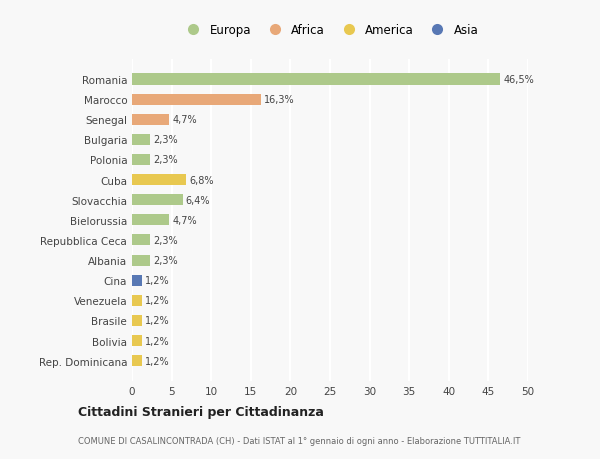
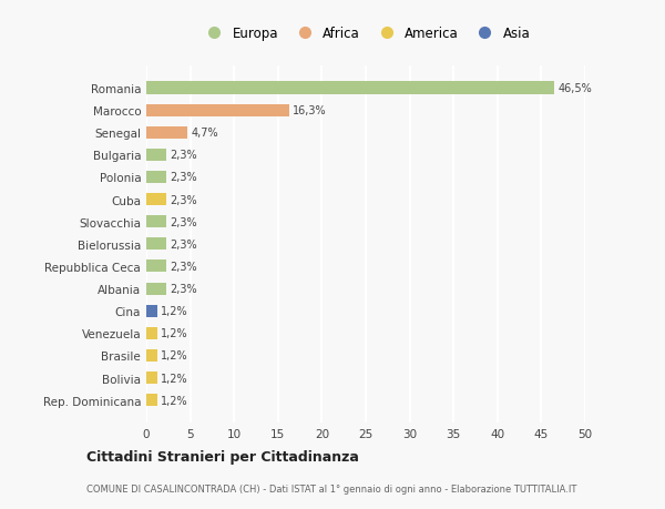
Cuba: 6,8% -> 2,3%
Slovacchia: 6,4% -> 2,3%
Bielorussia: 4,7% -> 2,3%
